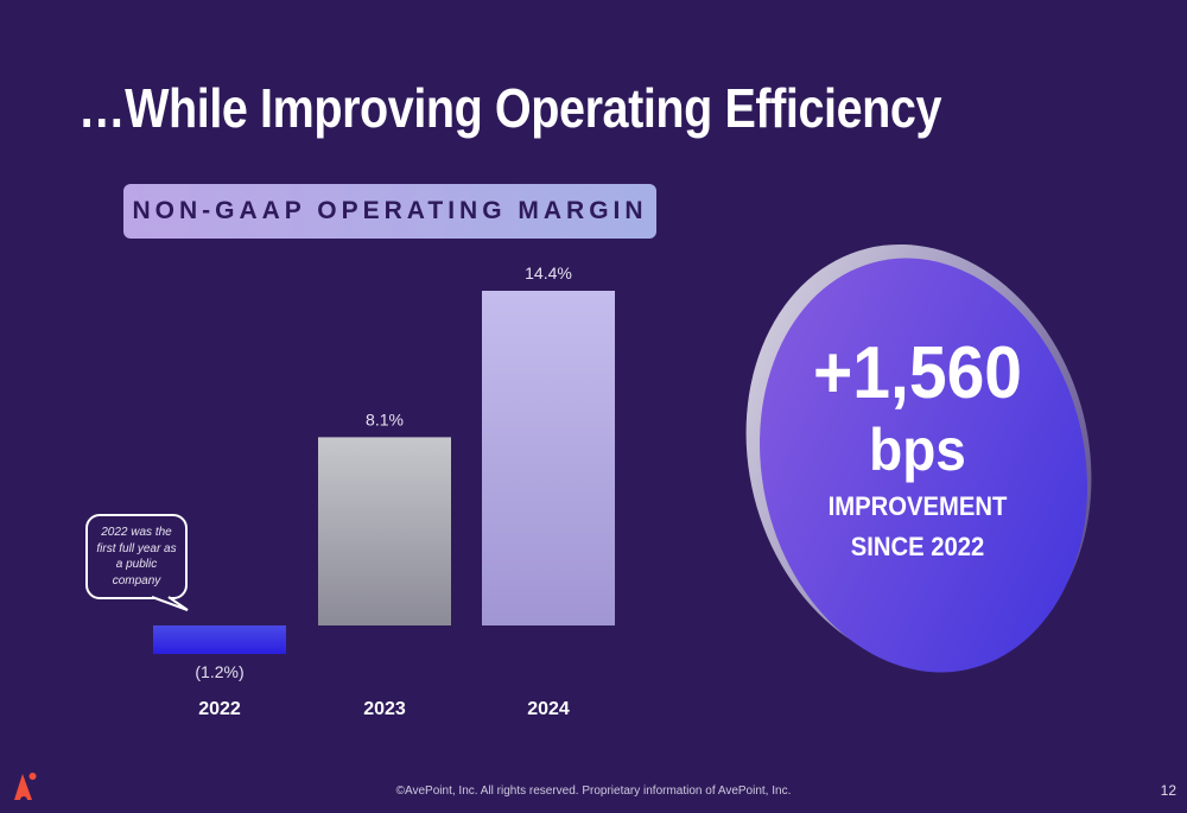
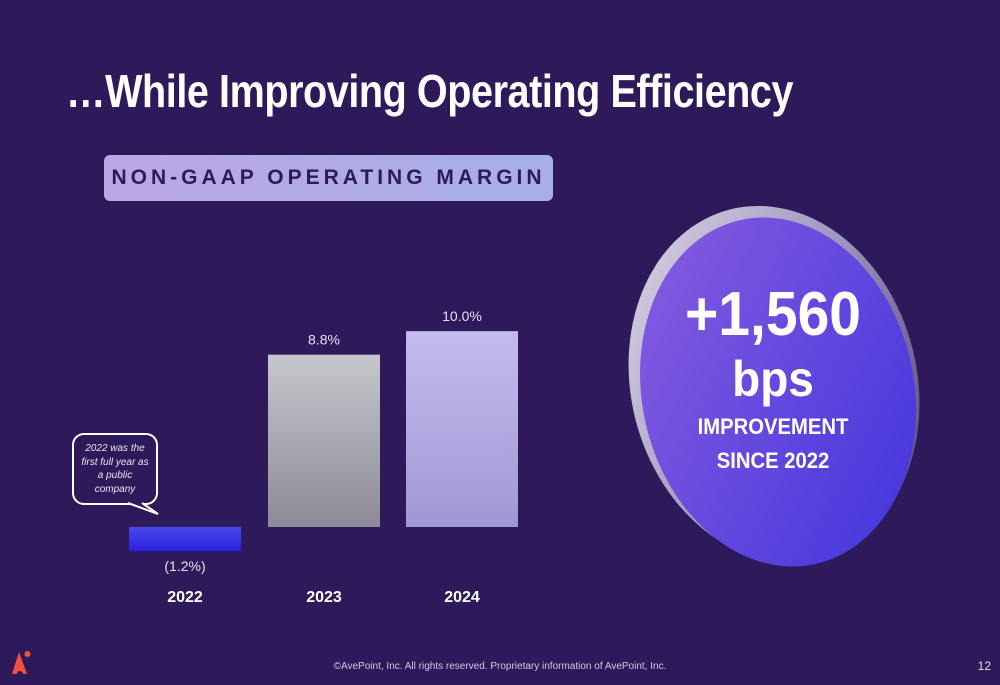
2023: 8.1% -> 8.8%
2024: 14.4% -> 10.0%
